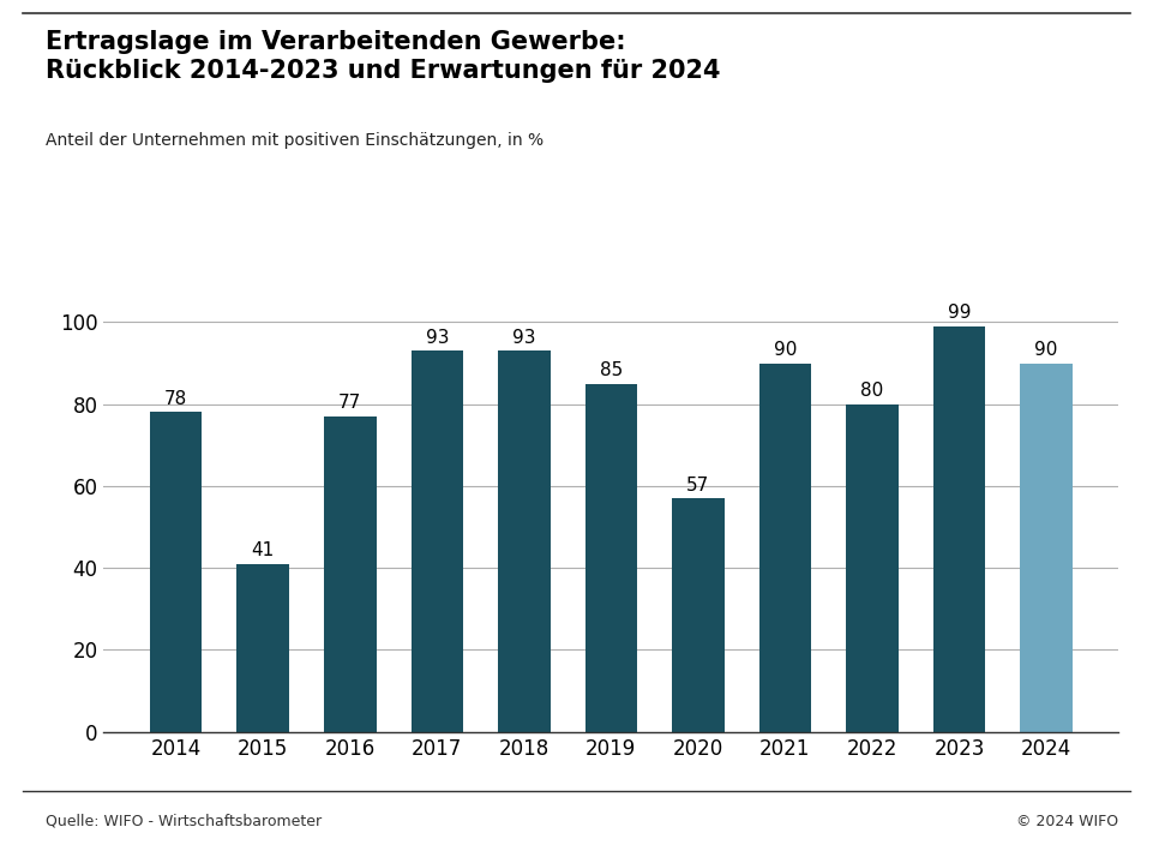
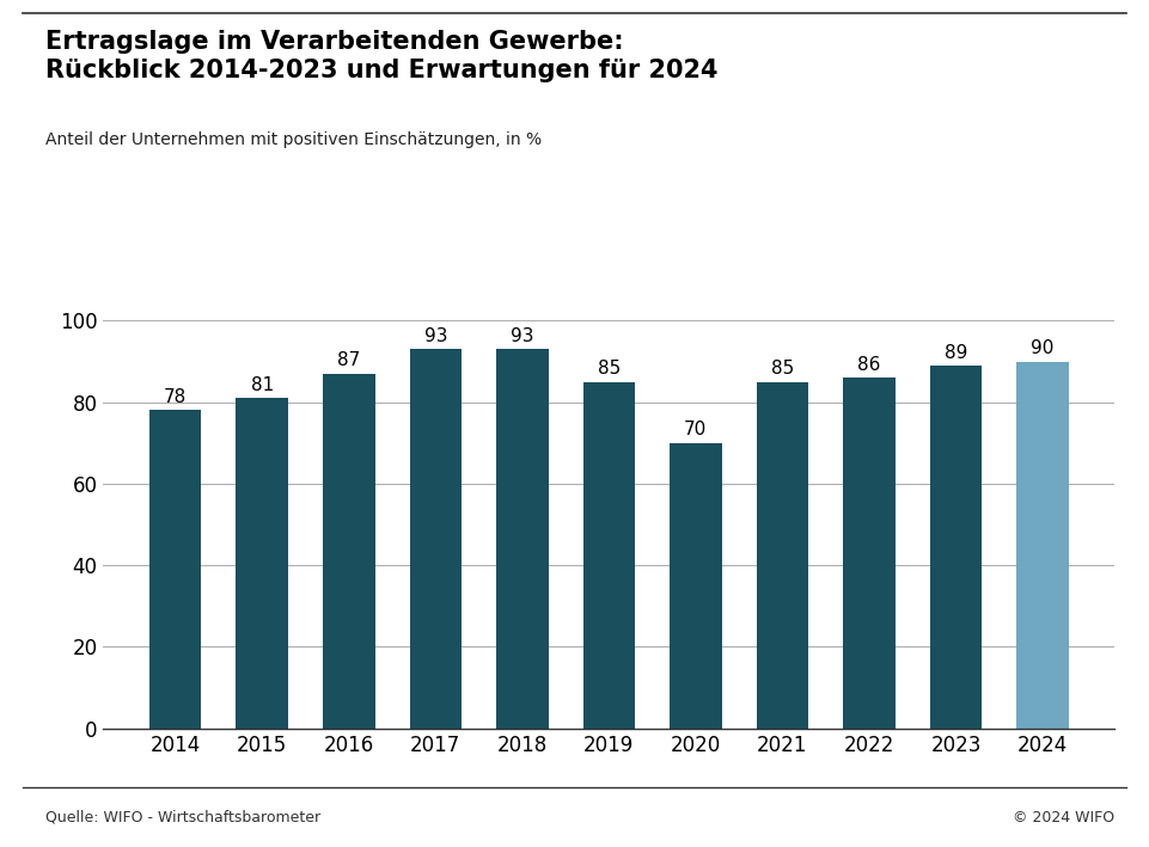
2015: 41 -> 81
2016: 77 -> 87
2020: 57 -> 70
2021: 90 -> 85
2022: 80 -> 86
2023: 99 -> 89
